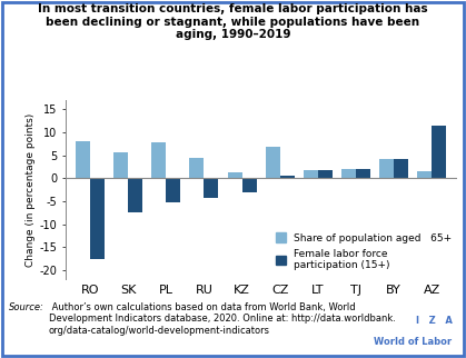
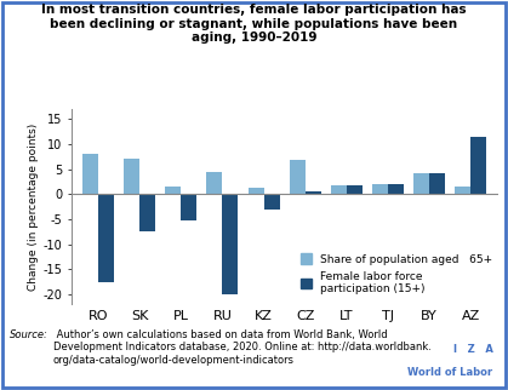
Share of population aged 65+/SK: 5.7 -> 7.0
Share of population aged 65+/PL: 7.8 -> 1.5
Female labor force participation (15+)/RU: -4.2 -> -20.0
